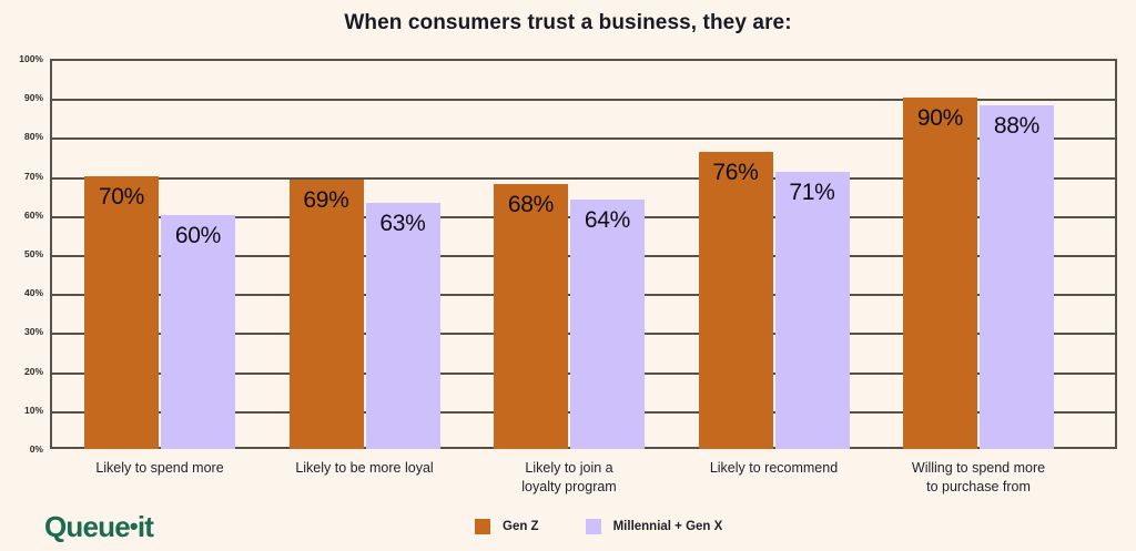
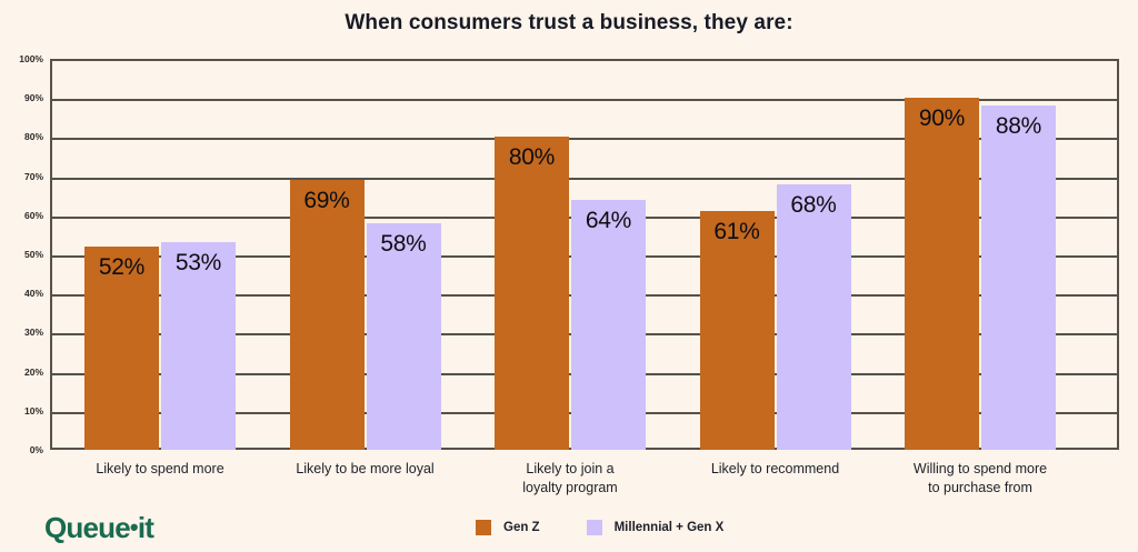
Gen Z/Likely to spend more: 70% -> 52%
Millennial + Gen X/Likely to spend more: 60% -> 53%
Millennial + Gen X/Likely to be more loyal: 63% -> 58%
Gen Z/Likely to join a loyalty program: 68% -> 80%
Gen Z/Likely to recommend: 76% -> 61%
Millennial + Gen X/Likely to recommend: 71% -> 68%
